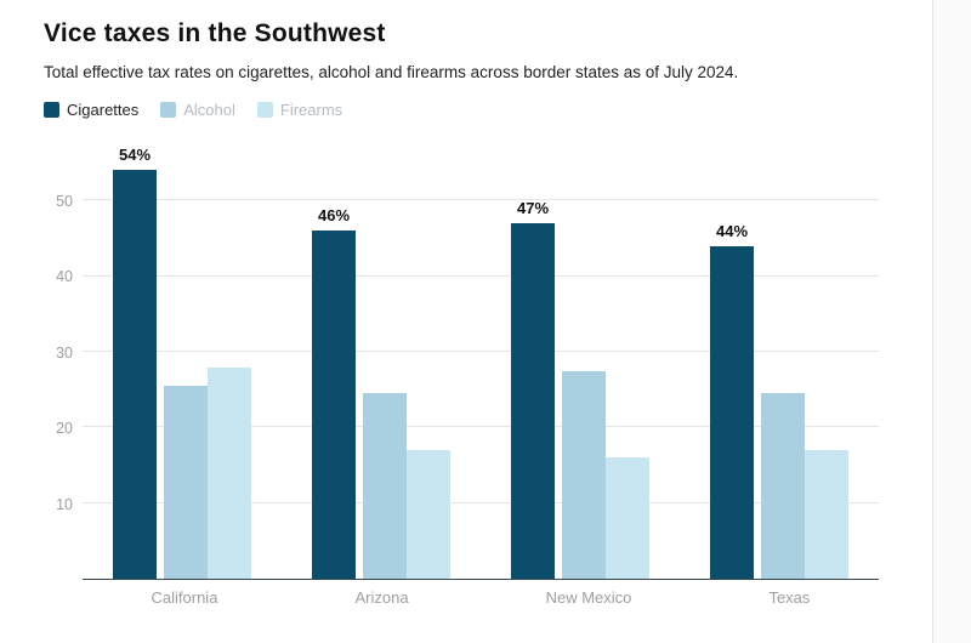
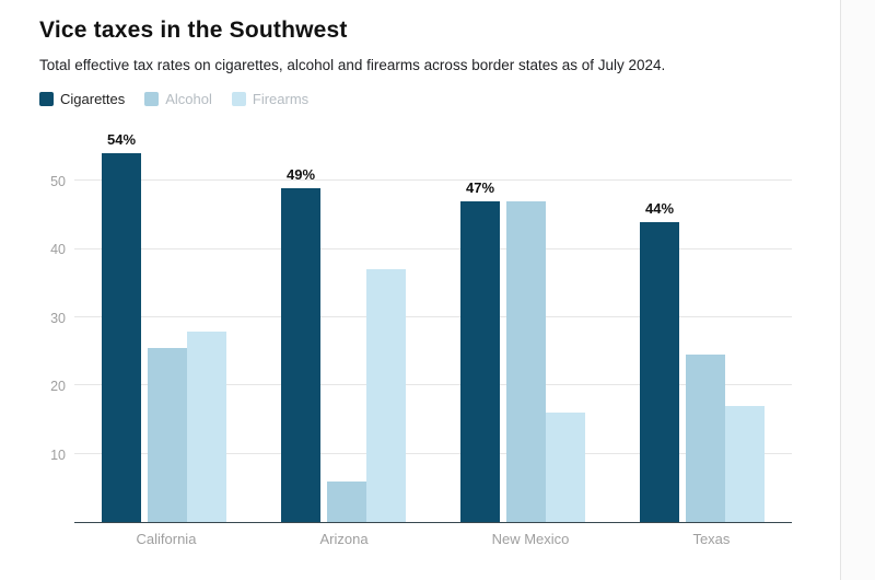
Cigarettes/Arizona: 46% -> 49%
Alcohol/Arizona: 24 -> 6
Firearms/Arizona: 17 -> 37
Alcohol/New Mexico: 28 -> 47
